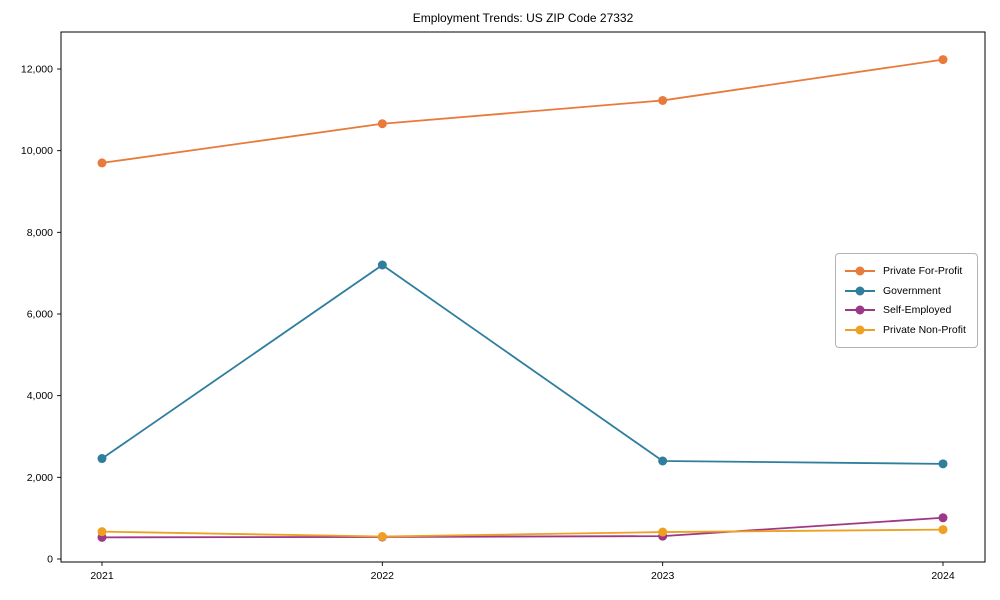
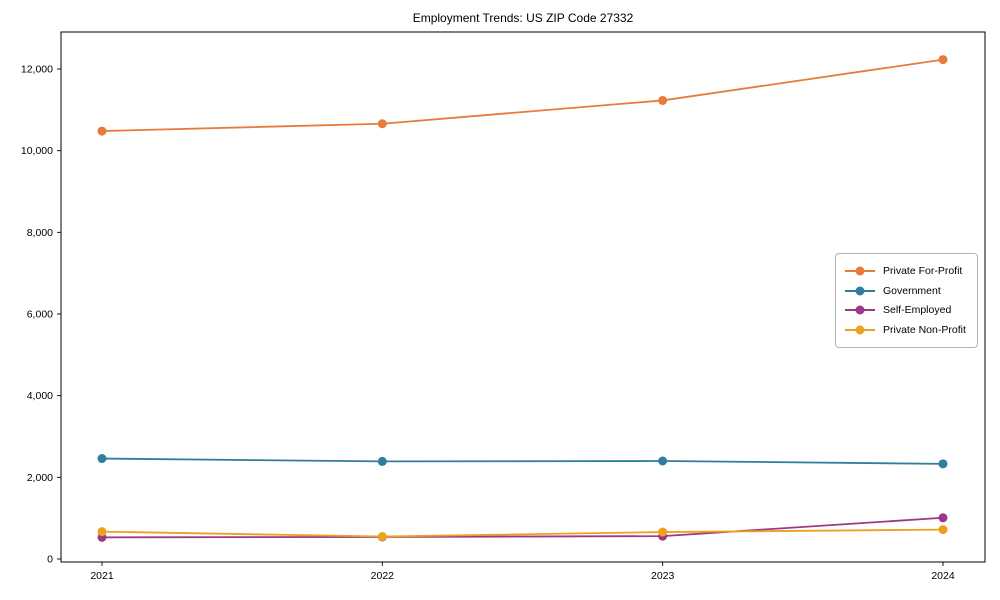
Private For-Profit/2021: 9700 -> 10500
Government/2022: 7200 -> 2400
